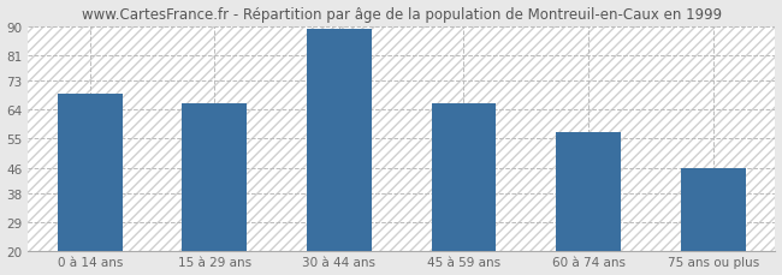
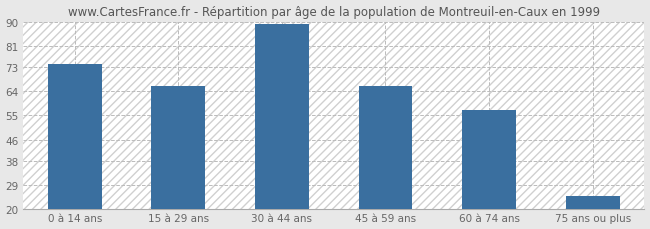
0 à 14 ans: 69 -> 74
75 ans ou plus: 46 -> 25
